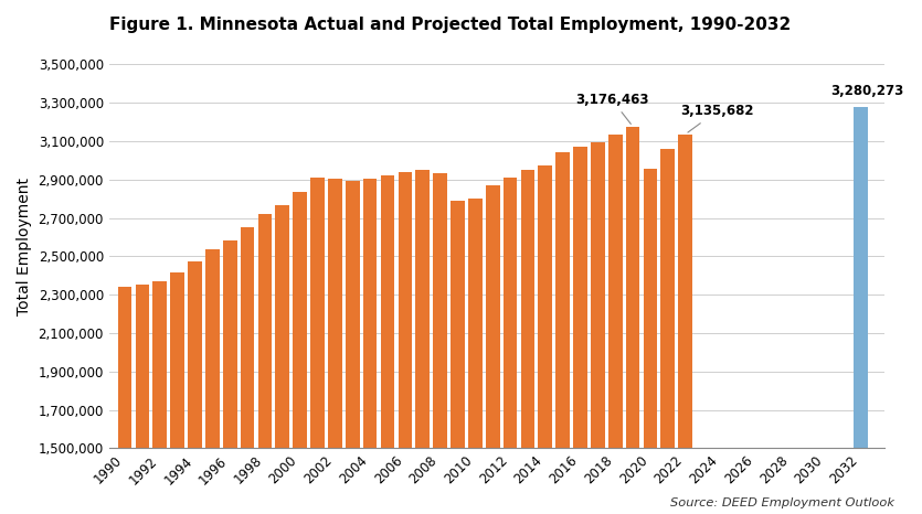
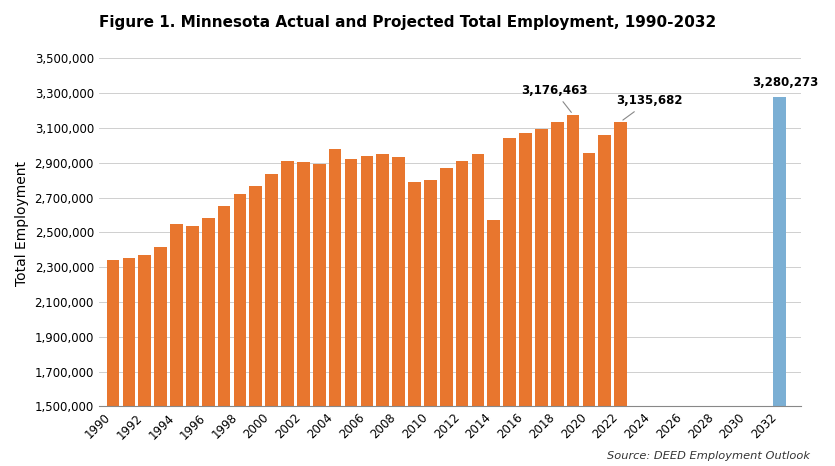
1994: 2,470,000 -> 2,550,000
2004: 2,900,000 -> 2,980,000
2014: 2,970,000 -> 2,570,000
